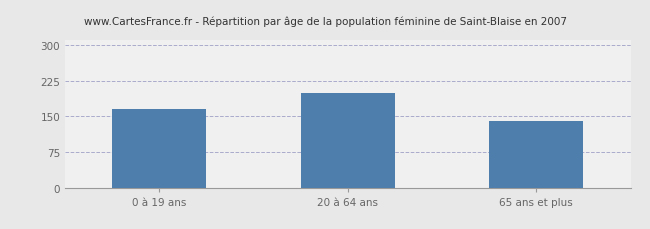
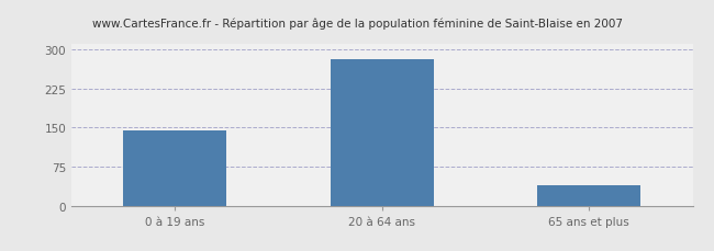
0 à 19 ans: 165 -> 144
20 à 64 ans: 200 -> 281
65 ans et plus: 140 -> 40
